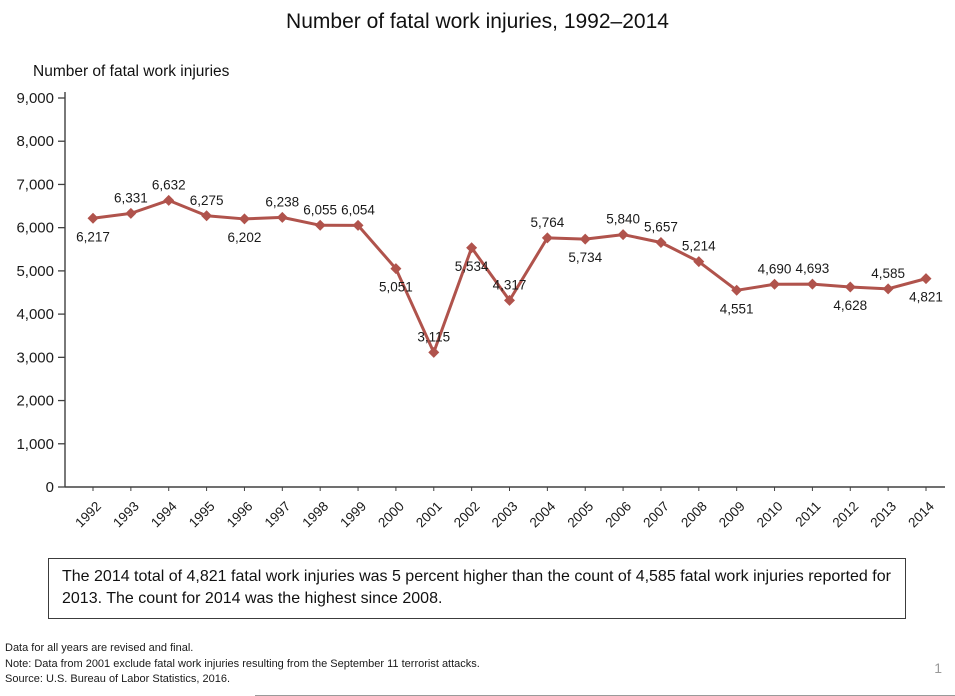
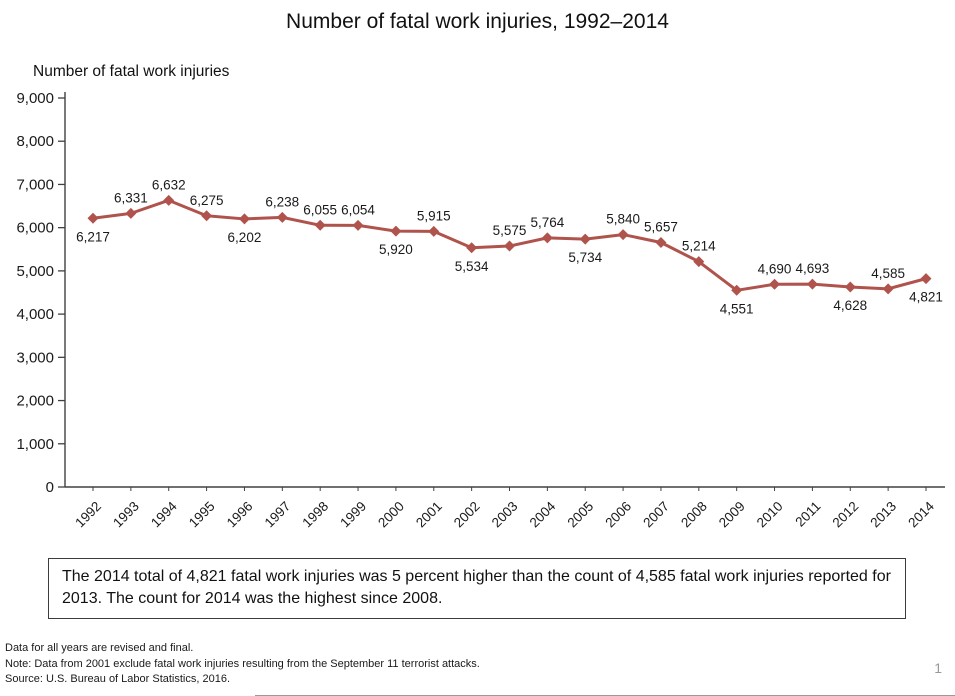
2000: 5,051 -> 5,920
2001: 3,115 -> 5,915
2003: 4,317 -> 5,575
